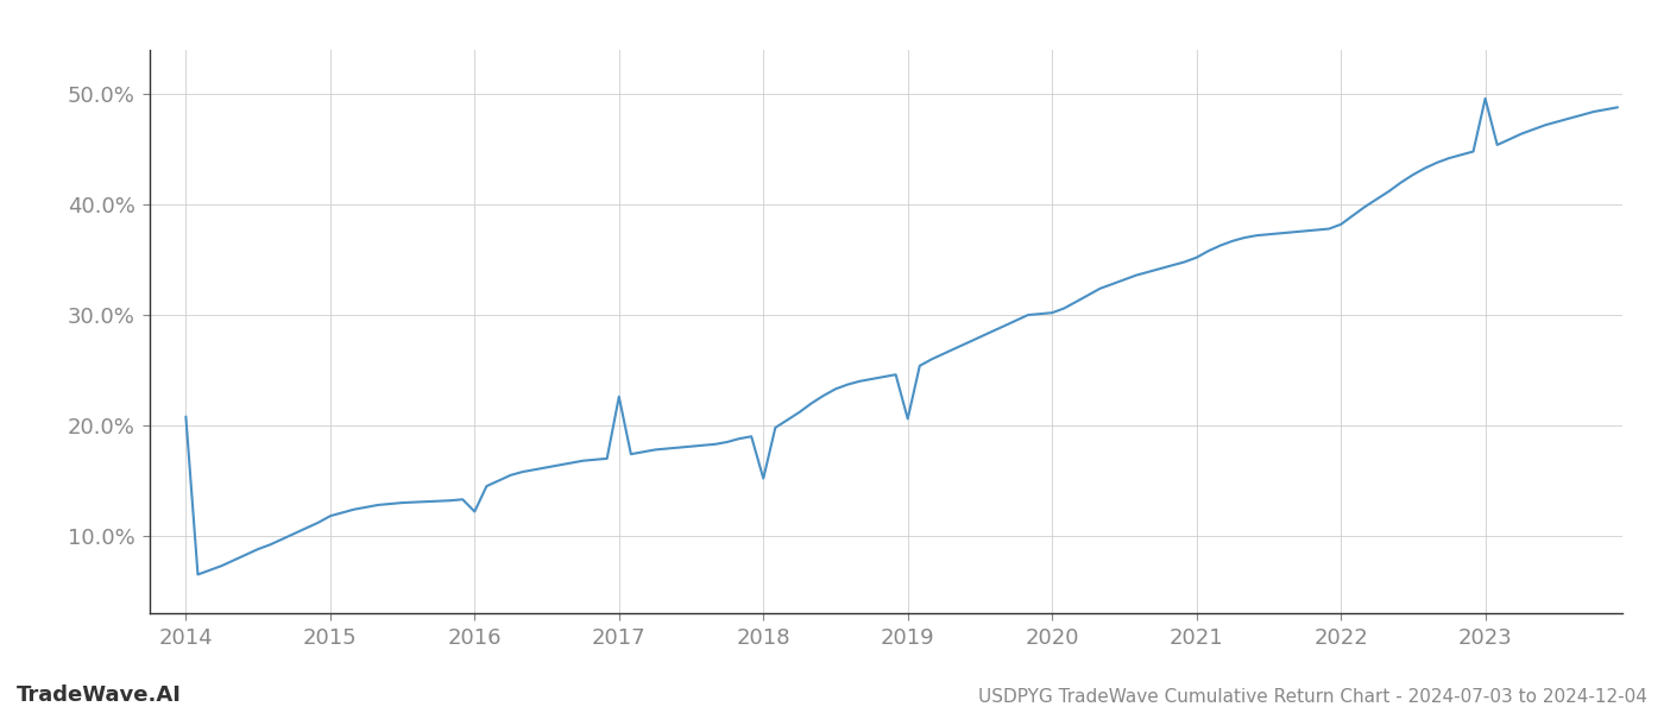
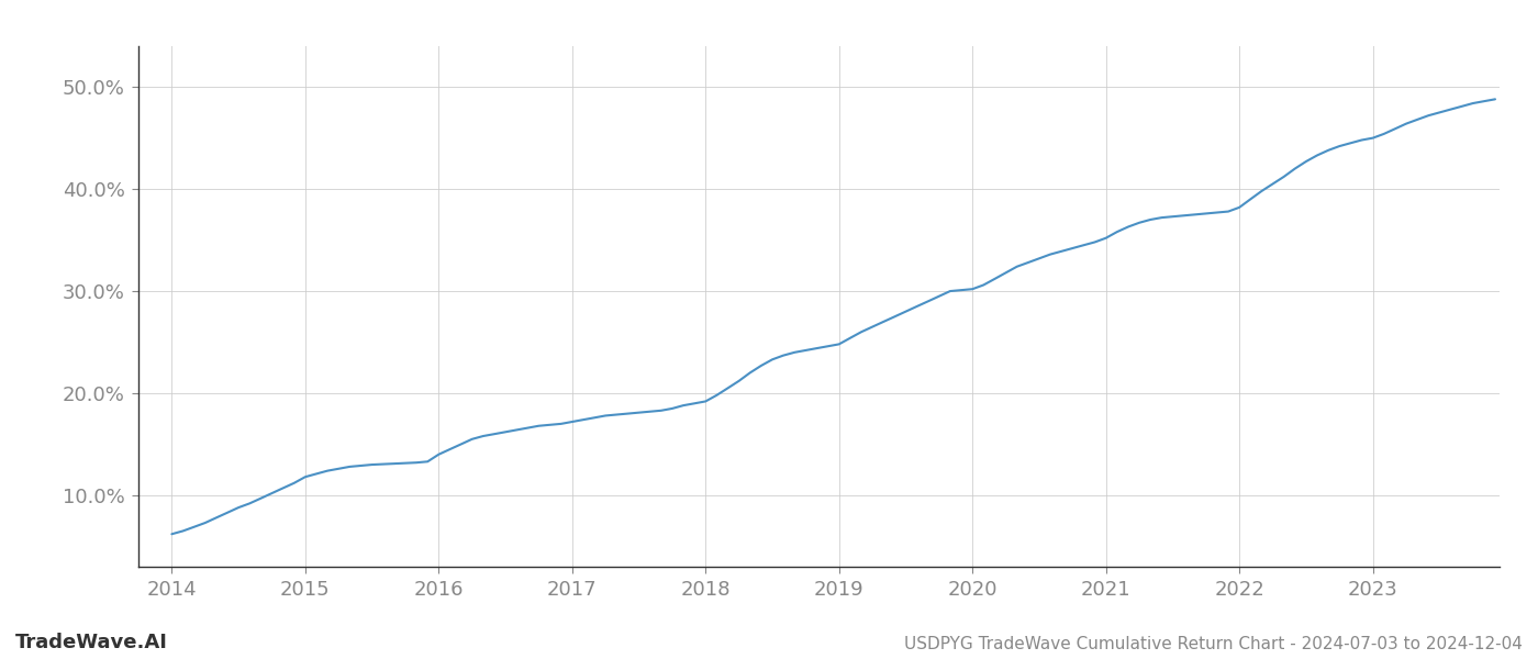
2014: 20.8% -> 6.2%
2016: 12.2% -> 14.0%
2017: 22.6% -> 17.2%
2018: 15.2% -> 19.2%
2019: 20.6% -> 24.8%
2023: 49.6% -> 45.0%
